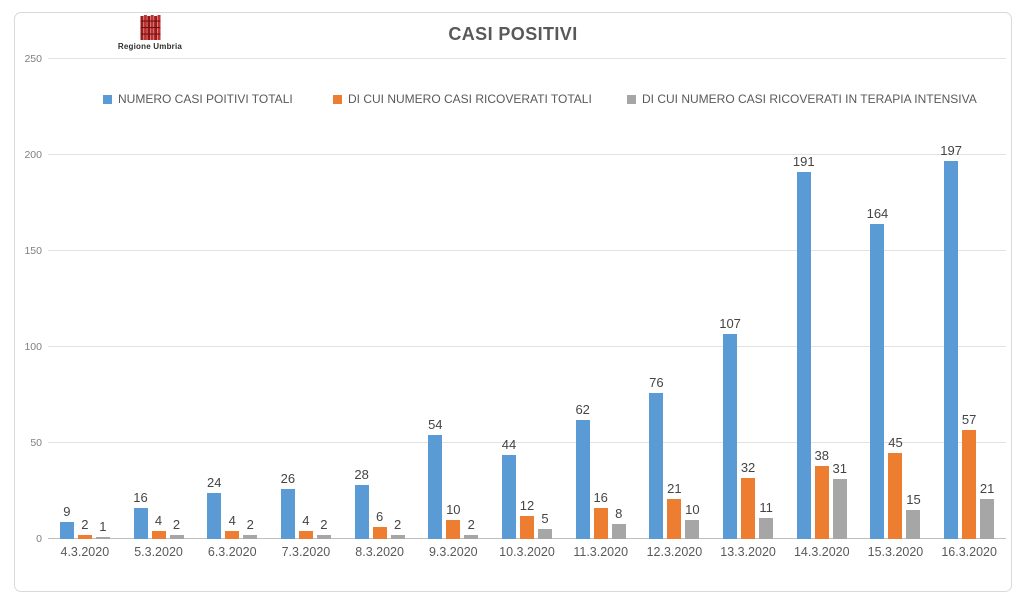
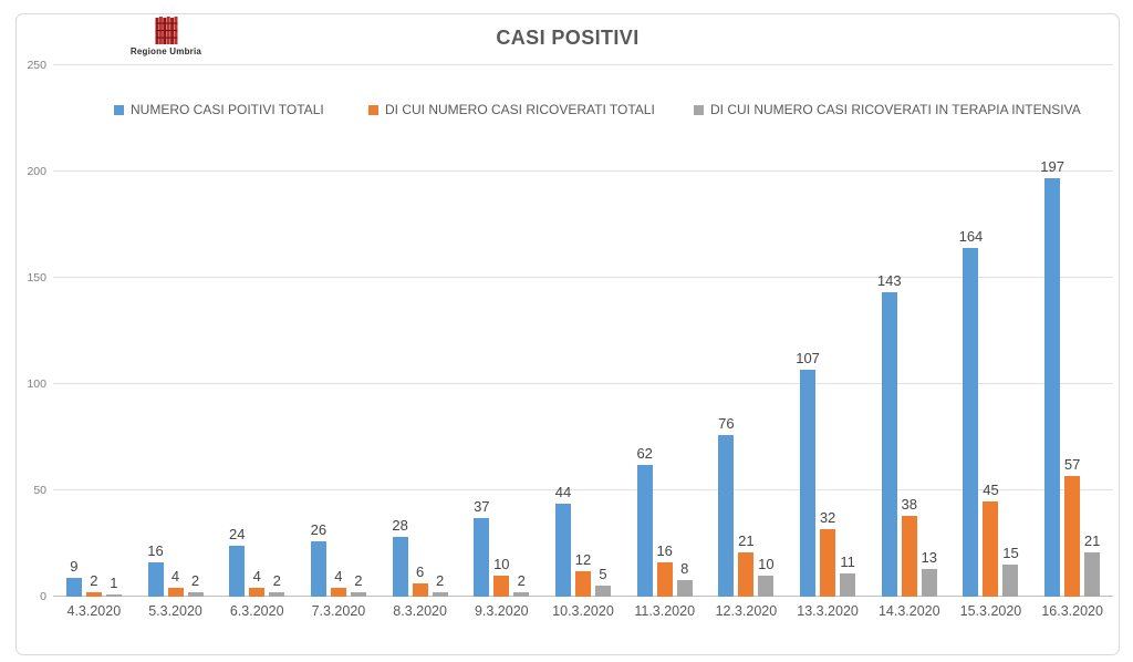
NUMERO CASI POITIVI TOTALI/9.3.2020: 54 -> 37
NUMERO CASI POITIVI TOTALI/14.3.2020: 191 -> 143
DI CUI NUMERO CASI RICOVERATI IN TERAPIA INTENSIVA/14.3.2020: 31 -> 13
